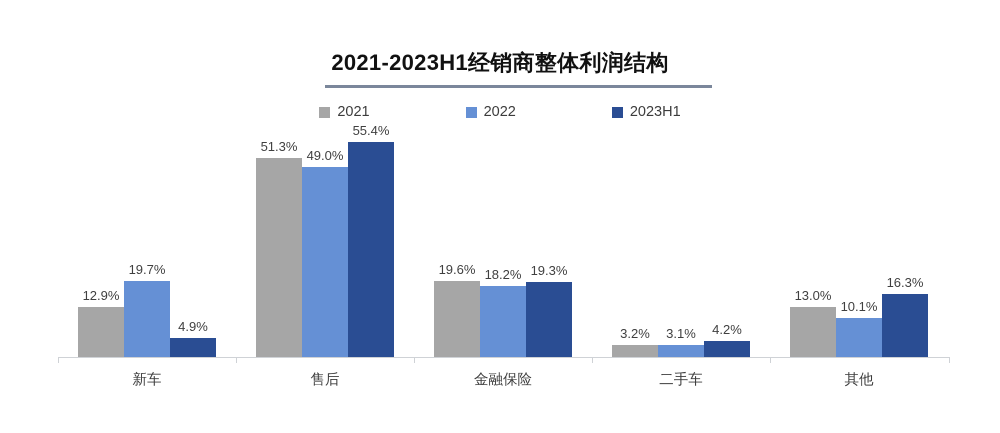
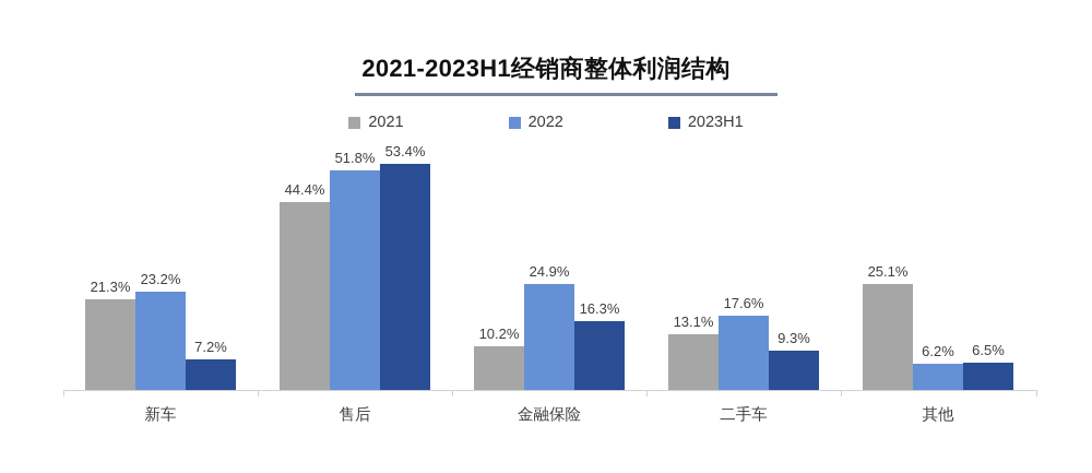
2021/新车: 12.9% -> 21.3%
2022/新车: 19.7% -> 23.2%
2023H1/新车: 4.9% -> 7.2%
2021/售后: 51.3% -> 44.4%
2022/售后: 49.0% -> 51.8%
2023H1/售后: 55.4% -> 53.4%
2021/金融保险: 19.6% -> 10.2%
2022/金融保险: 18.2% -> 24.9%
2023H1/金融保险: 19.3% -> 16.3%
2021/二手车: 3.2% -> 13.1%
2022/二手车: 3.1% -> 17.6%
2023H1/二手车: 4.2% -> 9.3%
2021/其他: 13.0% -> 25.1%
2022/其他: 10.1% -> 6.2%
2023H1/其他: 16.3% -> 6.5%
